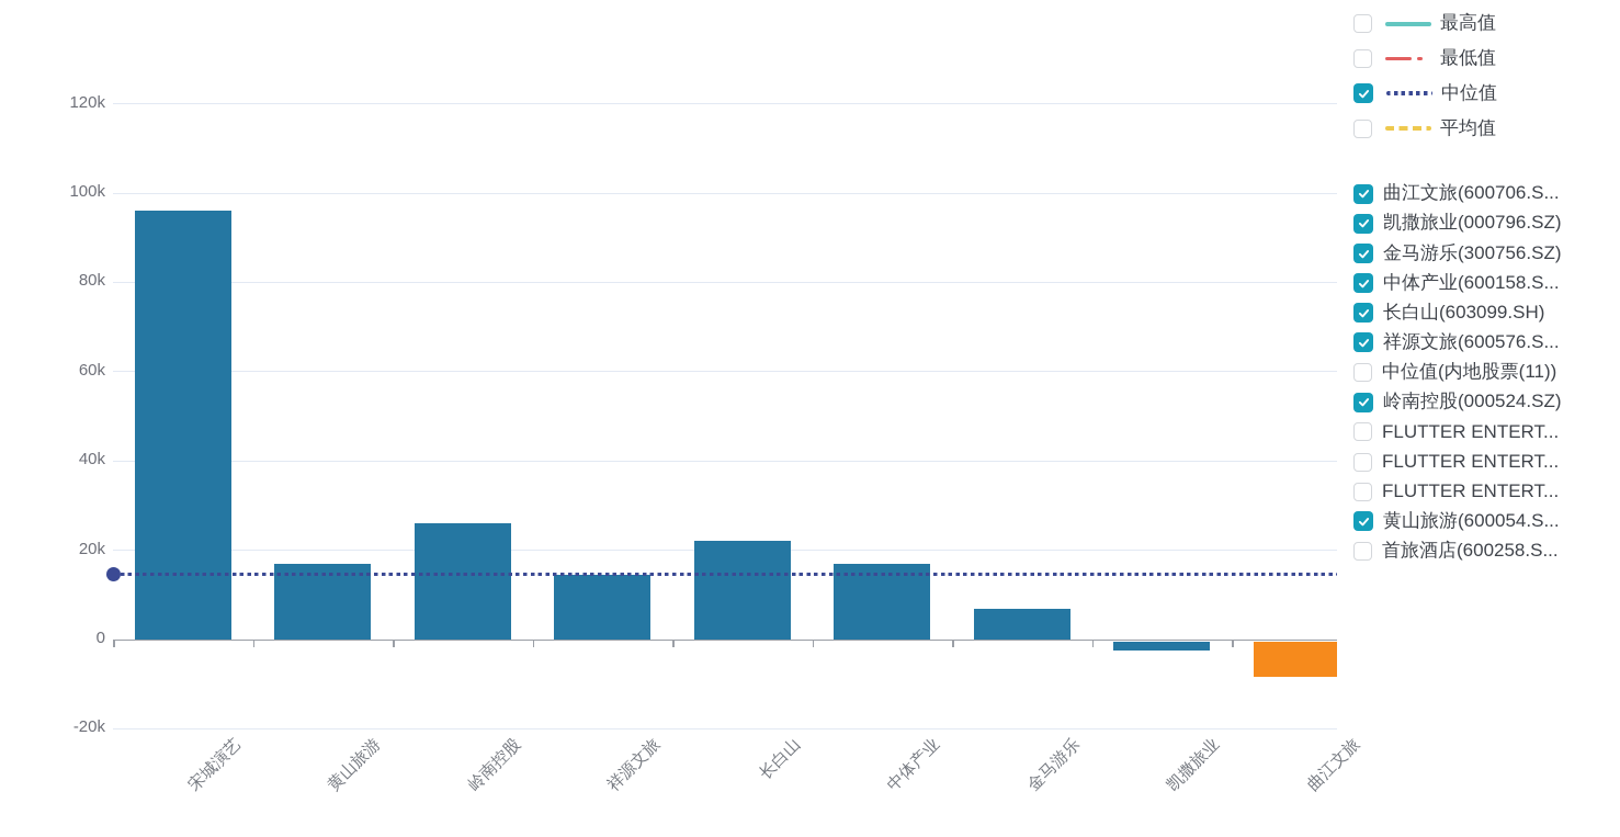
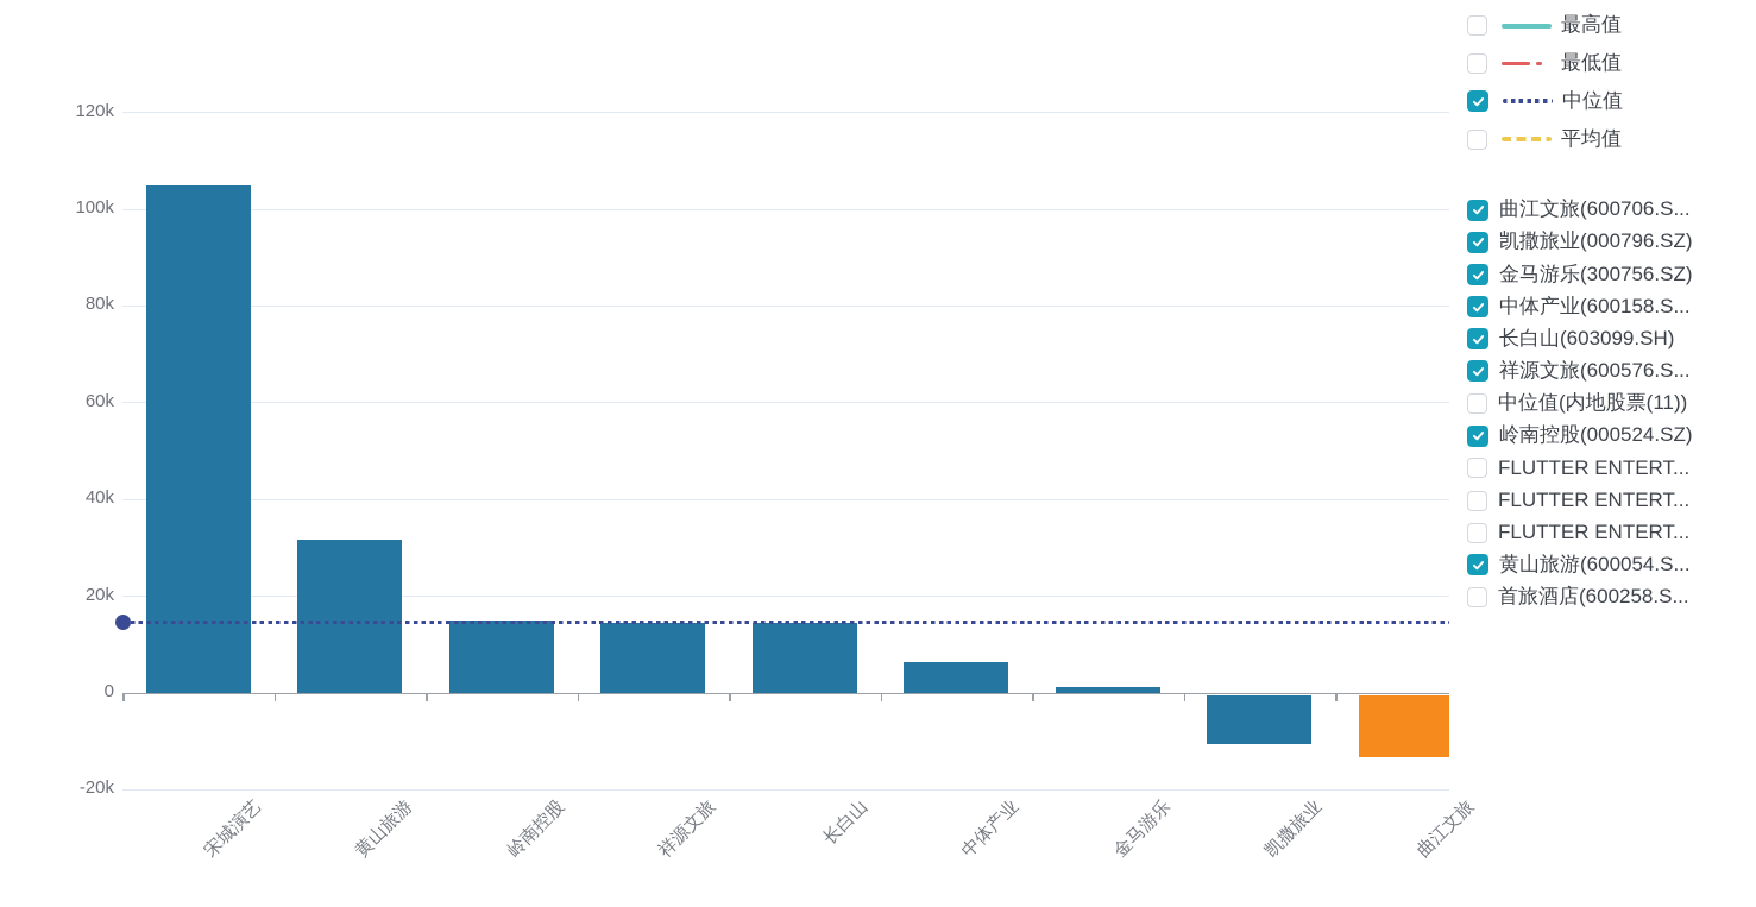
宋城演艺: 96k -> 105k
黄山旅游: 17k -> 32k
岭南控股: 26k -> 15k
长白山: 22k -> 14k
中体产业: 17k -> 6k
金马游乐: 7k -> 1k
凯撒旅业: -2k -> -10k
曲江文旅: -8k -> -13k
